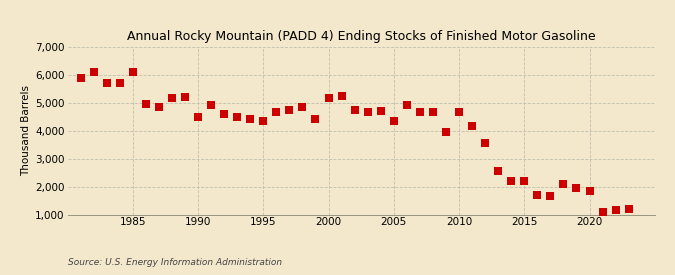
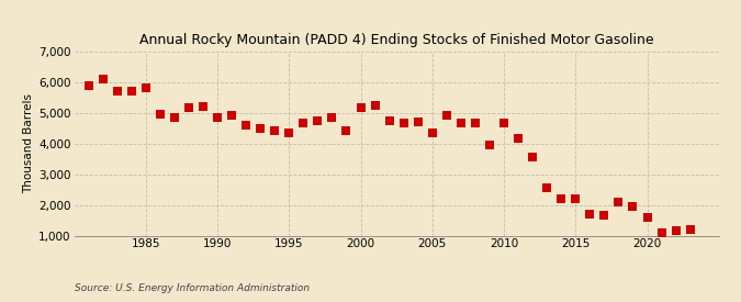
1985: 6,100 -> 5,800
1990: 4,500 -> 4,850
2020: 1,850 -> 1,600
